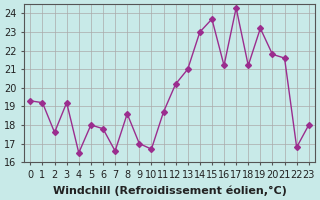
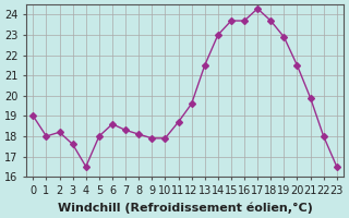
0: 19.3 -> 19.0
1: 19.2 -> 18.0
2: 17.6 -> 18.2
3: 19.2 -> 17.6
6: 17.8 -> 18.6
7: 16.6 -> 18.3
8: 18.6 -> 18.1
9: 17.0 -> 17.9
10: 16.7 -> 17.9
12: 20.2 -> 19.6
13: 21.0 -> 21.5
16: 21.2 -> 23.7
18: 21.2 -> 23.7
19: 23.2 -> 22.9
20: 21.8 -> 21.5
21: 21.6 -> 19.9
22: 16.8 -> 18.0
23: 18.0 -> 16.5
